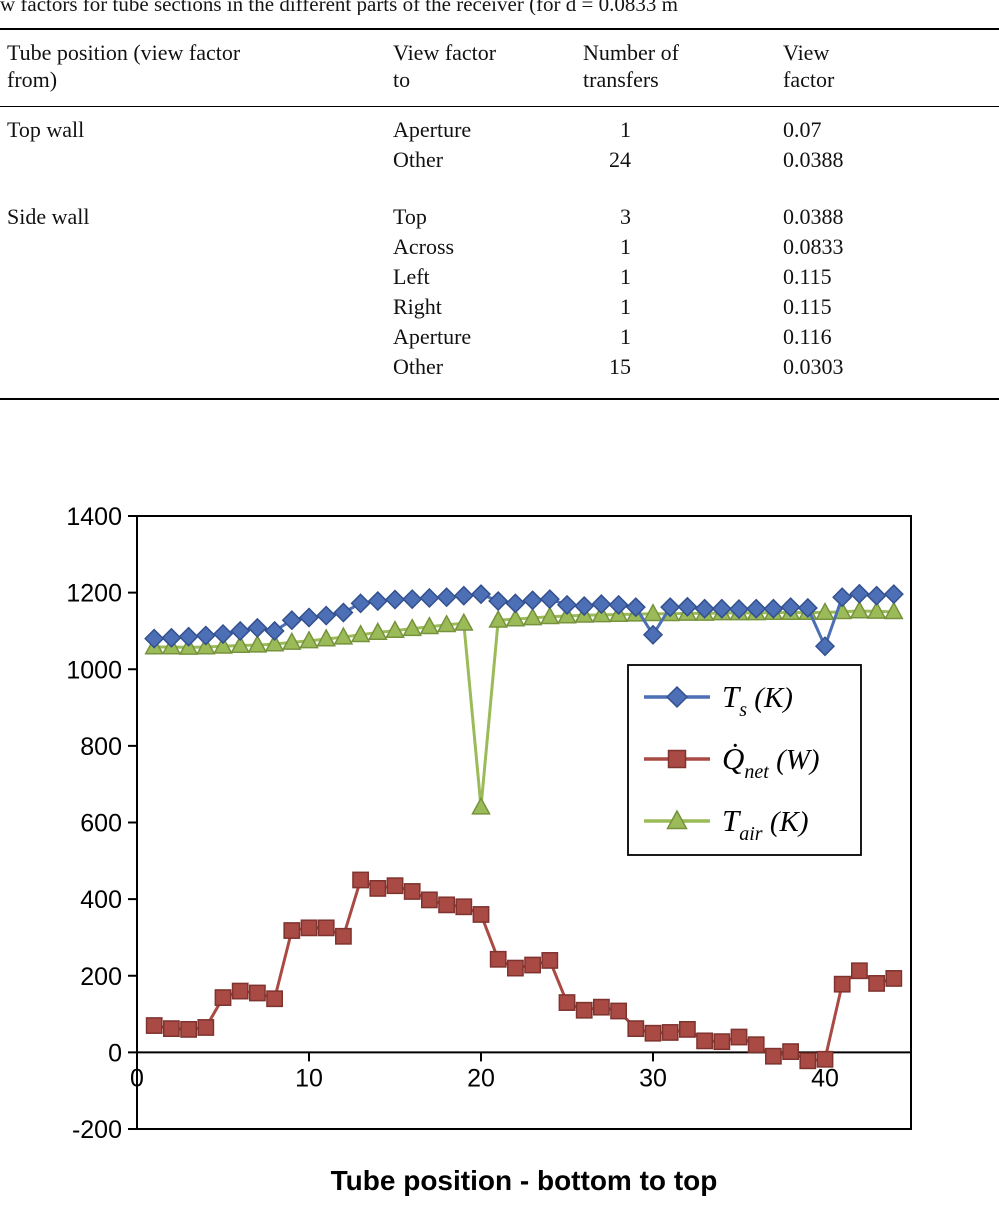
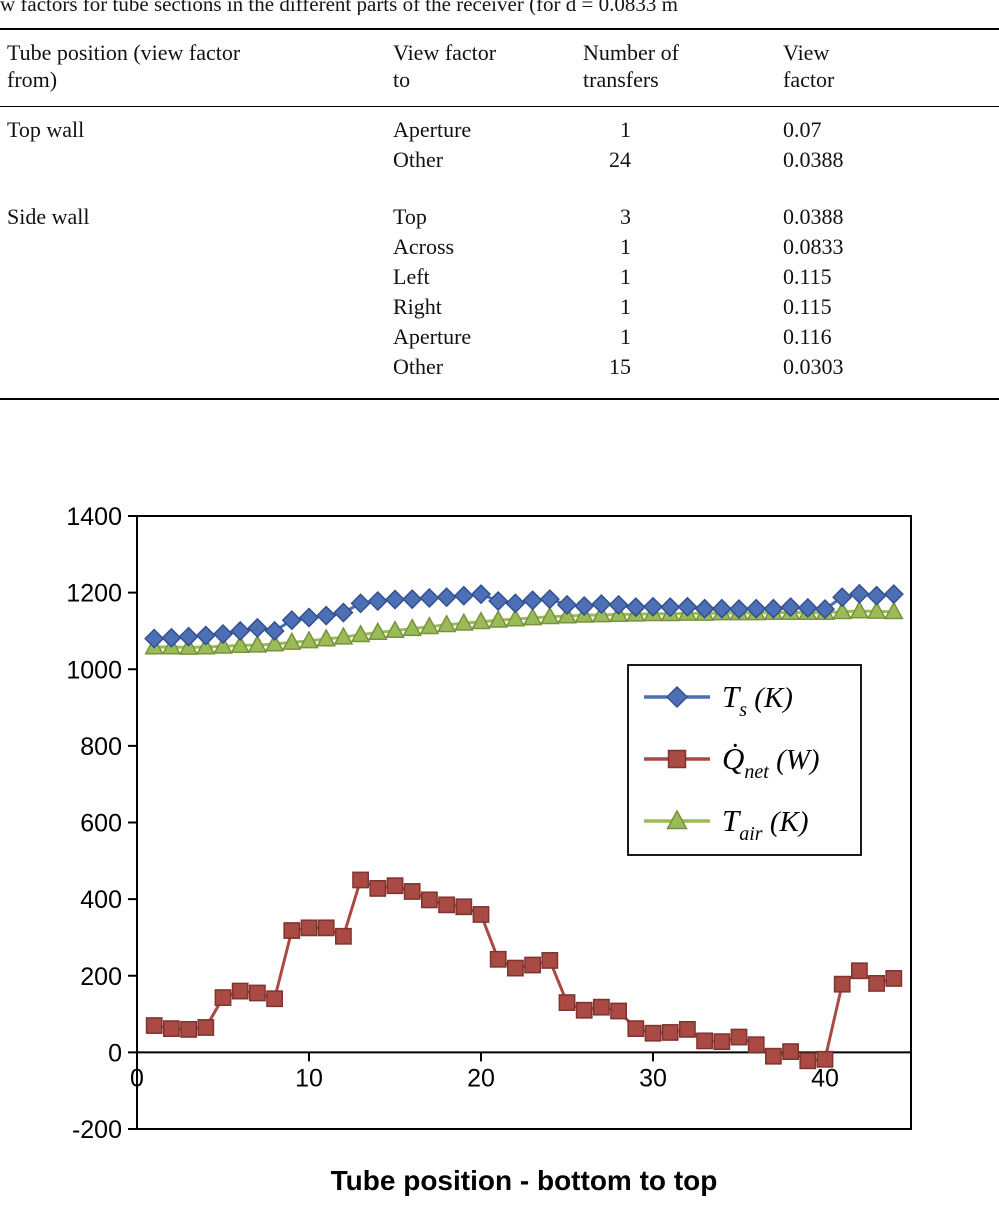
Tair (K)/20: 640 -> 1120
Ts (K)/30: 1090 -> 1160
Ts (K)/40: 1060 -> 1160
